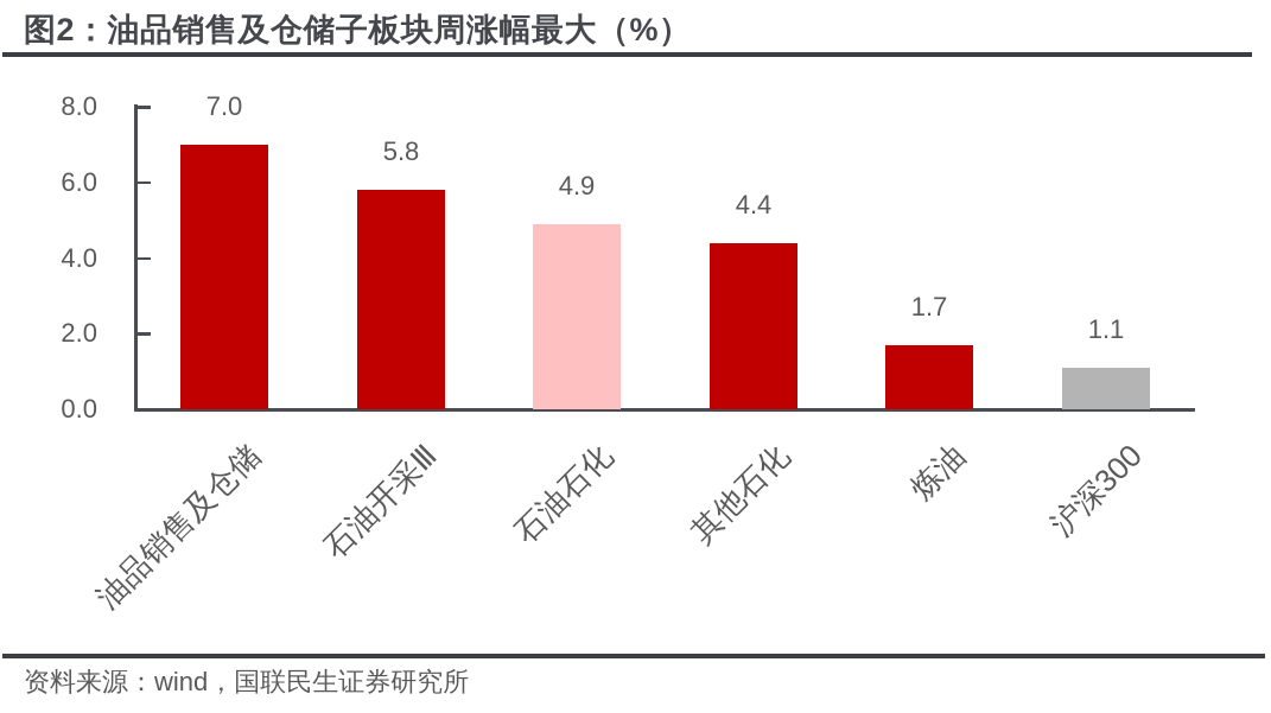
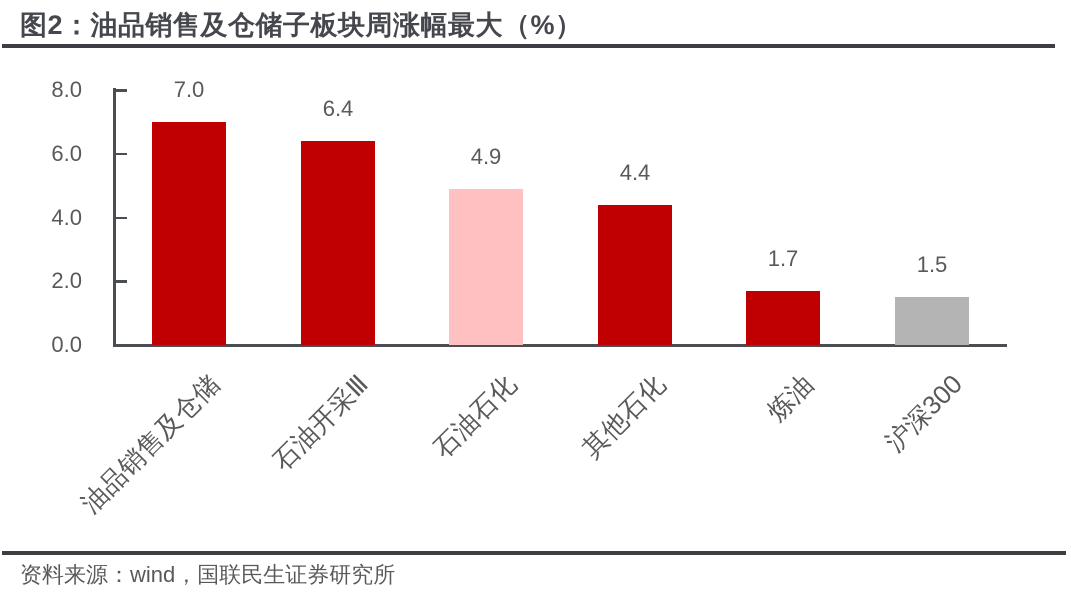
石油开采Ⅲ: 5.8 -> 6.4
沪深300: 1.1 -> 1.5
